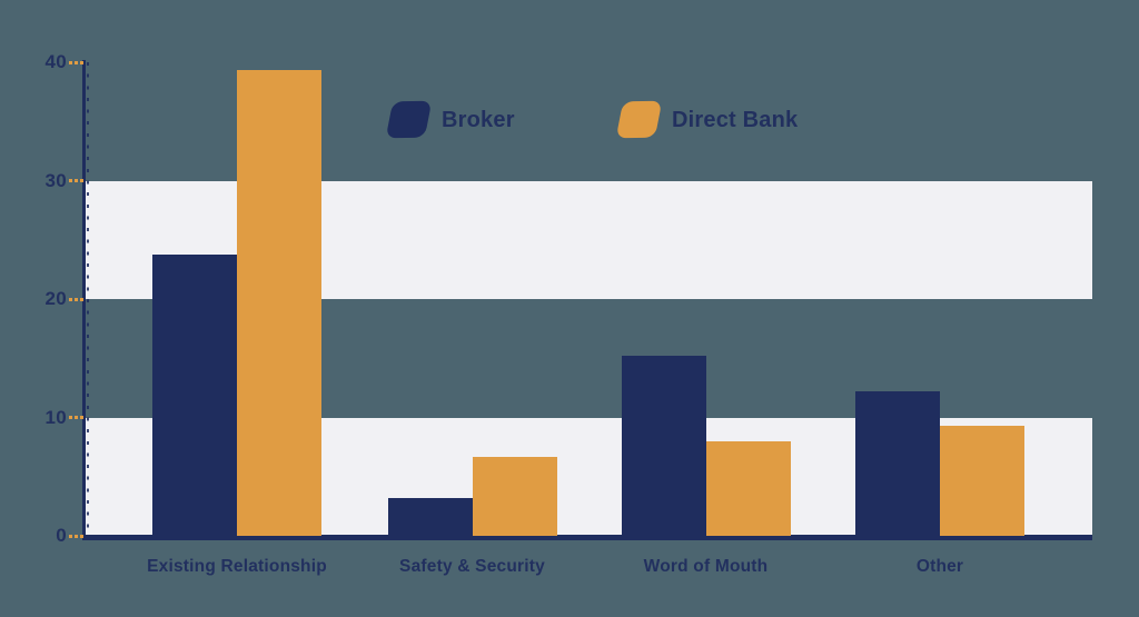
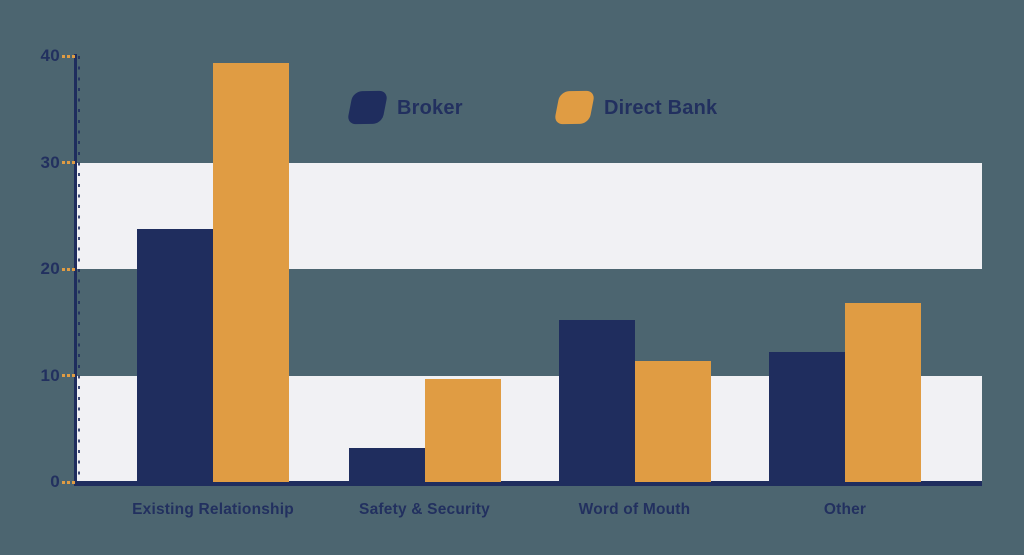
Direct Bank/Safety & Security: 6.7 -> 9.7
Direct Bank/Word of Mouth: 8.0 -> 11.4
Direct Bank/Other: 9.3 -> 16.8
